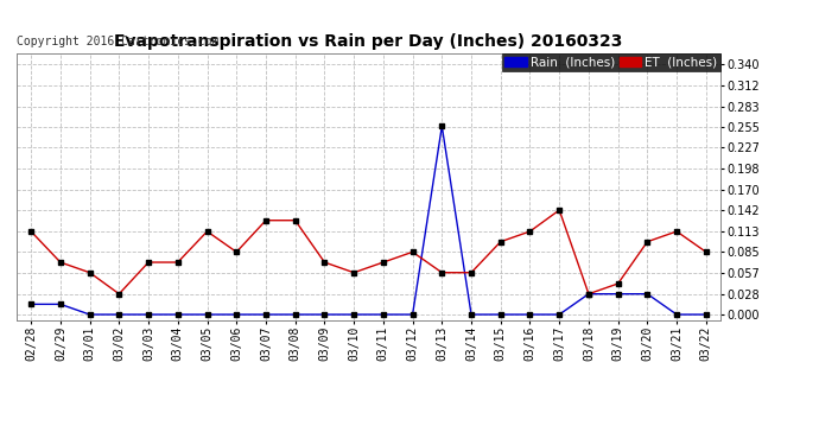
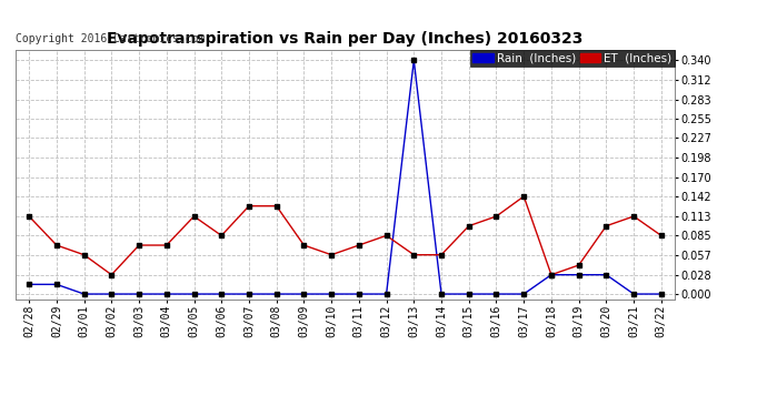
Rain (Inches)/03/13: 0.256 -> 0.340
